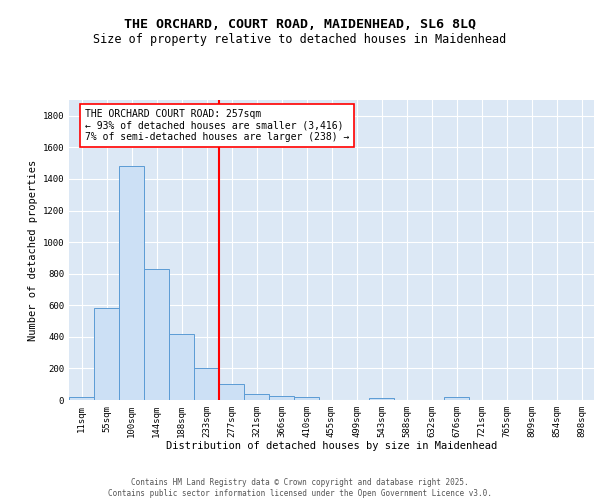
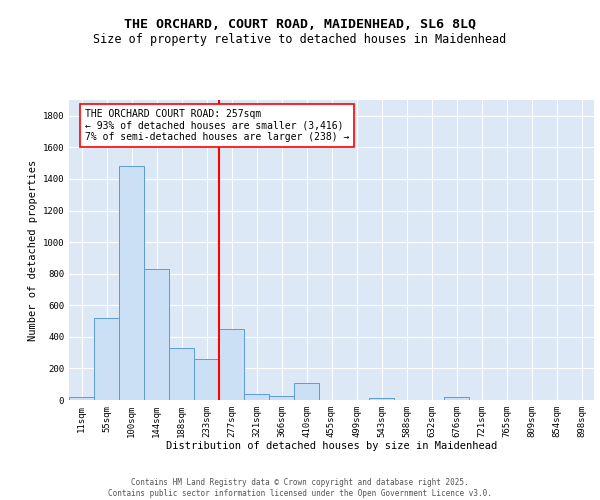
55sqm: 580 -> 520
188sqm: 420 -> 330
233sqm: 200 -> 260
277sqm: 100 -> 450
410sqm: 20 -> 110
